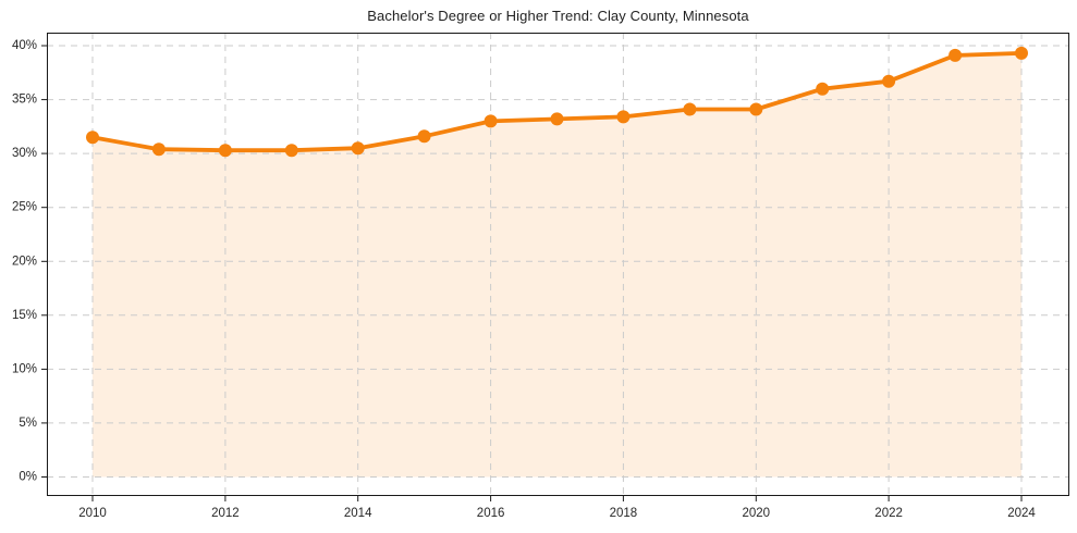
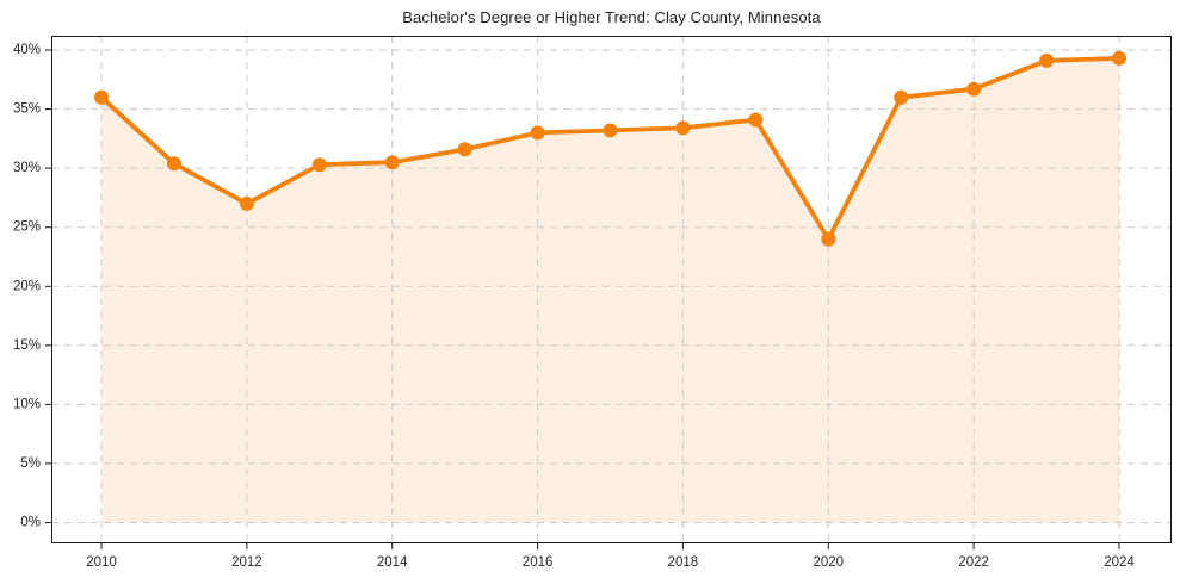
2010: 32% -> 36%
2012: 30% -> 27%
2020: 34% -> 24%
